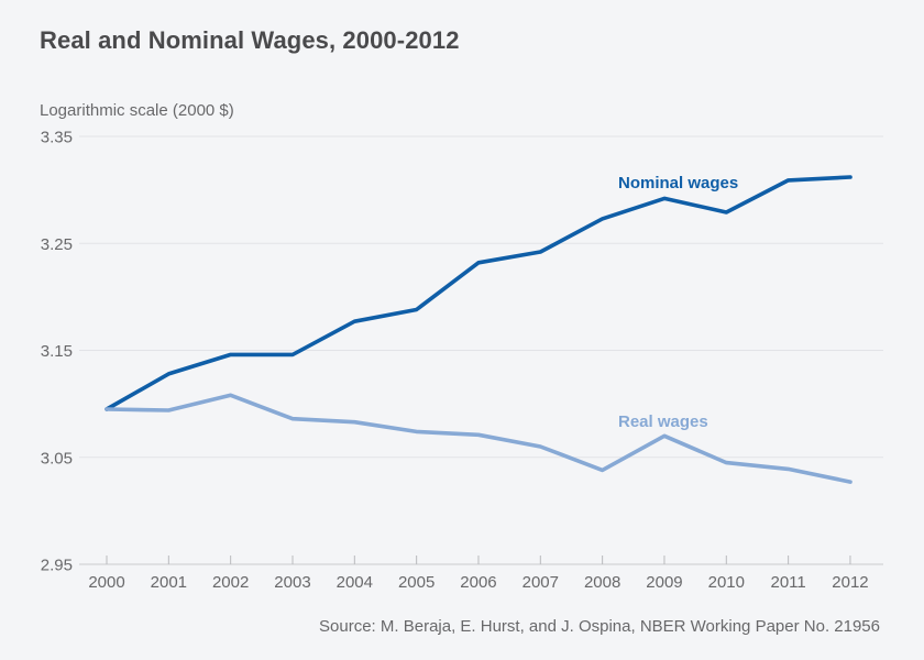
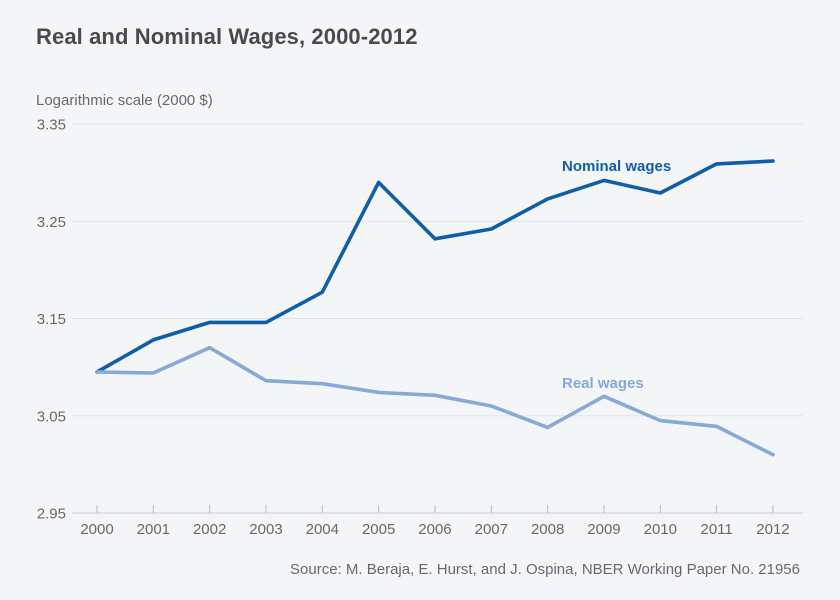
Real wages/2002: 3.11 -> 3.12
Nominal wages/2005: 3.19 -> 3.29
Real wages/2012: 3.03 -> 3.01
